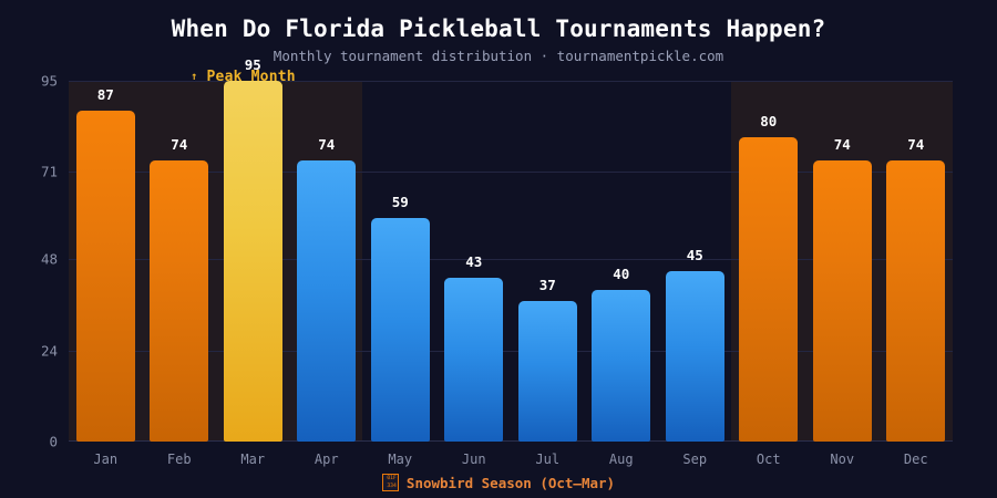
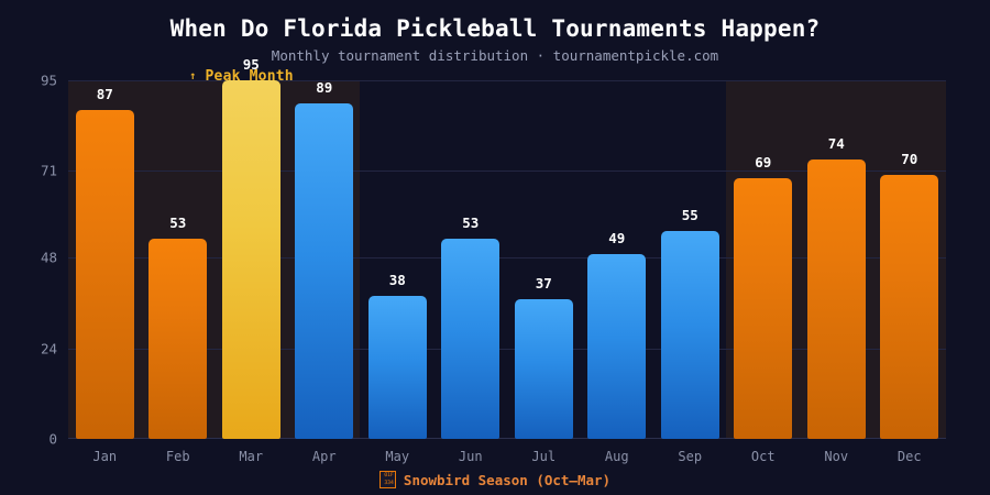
Feb: 74 -> 53
Apr: 74 -> 89
May: 59 -> 38
Jun: 43 -> 53
Aug: 40 -> 49
Sep: 45 -> 55
Oct: 80 -> 69
Dec: 74 -> 70
